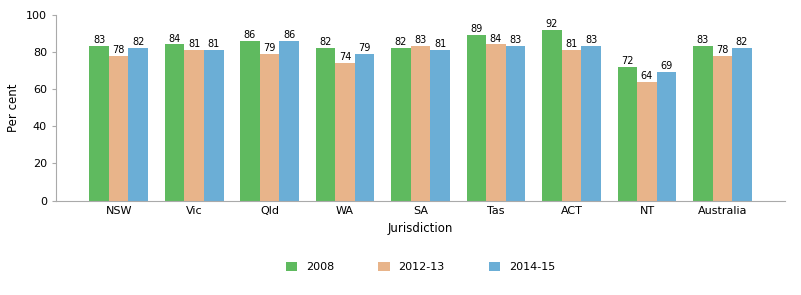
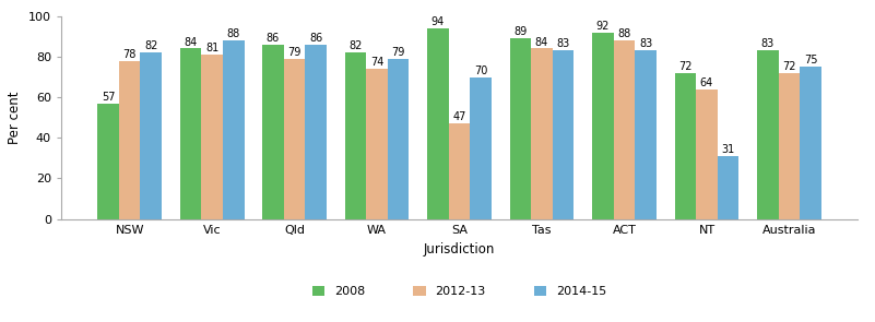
2008/NSW: 83 -> 57
2014-15/Vic: 81 -> 88
2008/SA: 82 -> 94
2012-13/SA: 83 -> 47
2014-15/SA: 81 -> 70
2012-13/ACT: 81 -> 88
2014-15/NT: 69 -> 31
2012-13/Australia: 78 -> 72
2014-15/Australia: 82 -> 75
